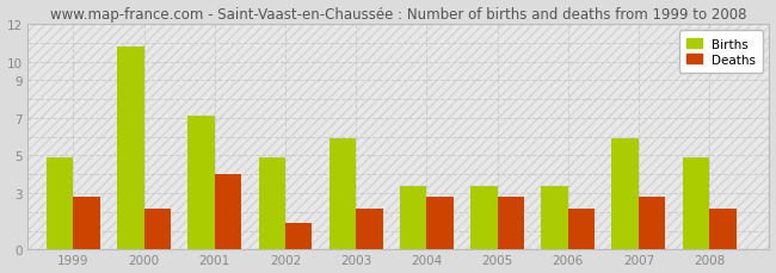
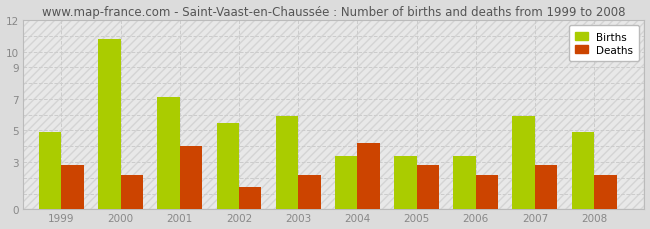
Births/2002: 4.9 -> 5.5
Deaths/2004: 2.8 -> 4.2
